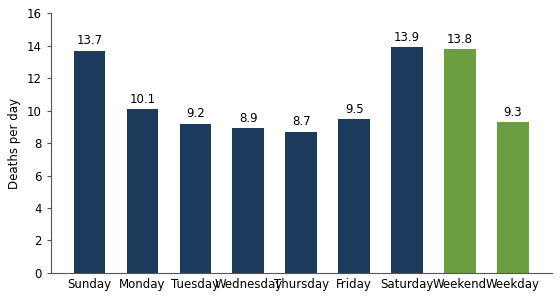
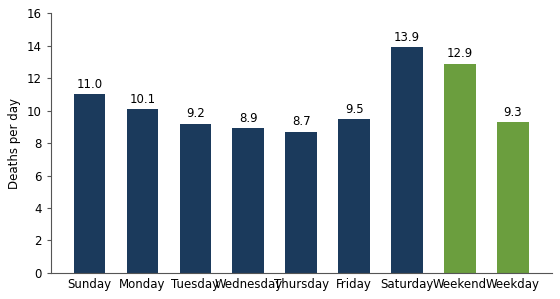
Sunday: 13.7 -> 11.0
Weekend: 13.8 -> 12.9
